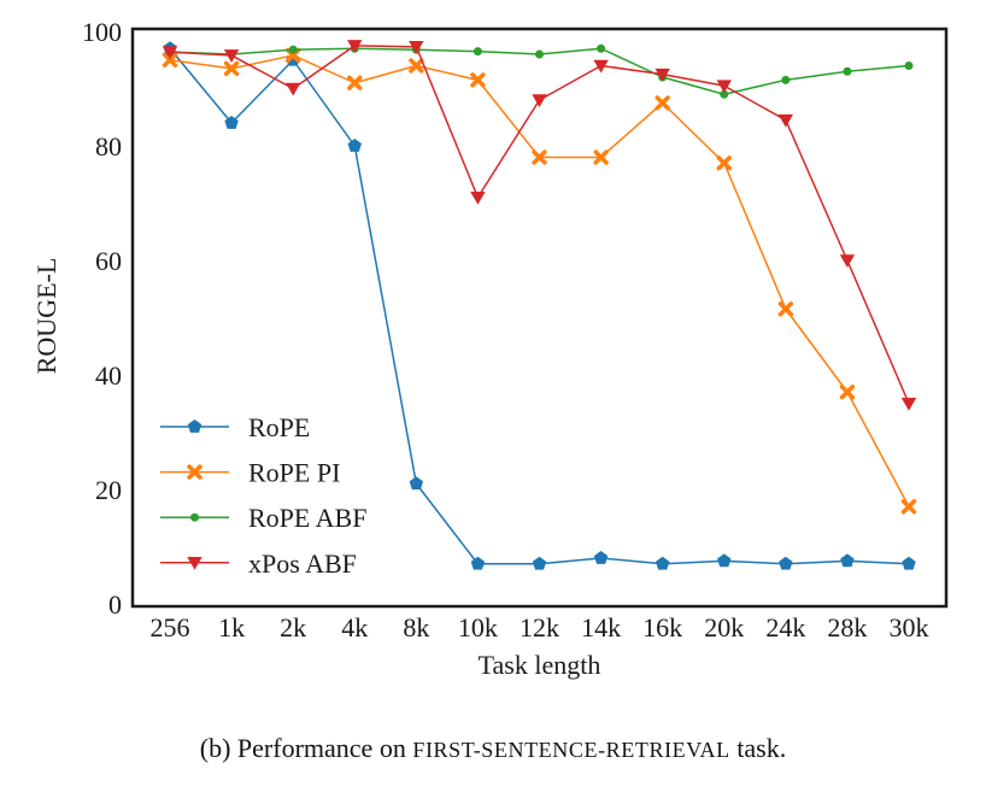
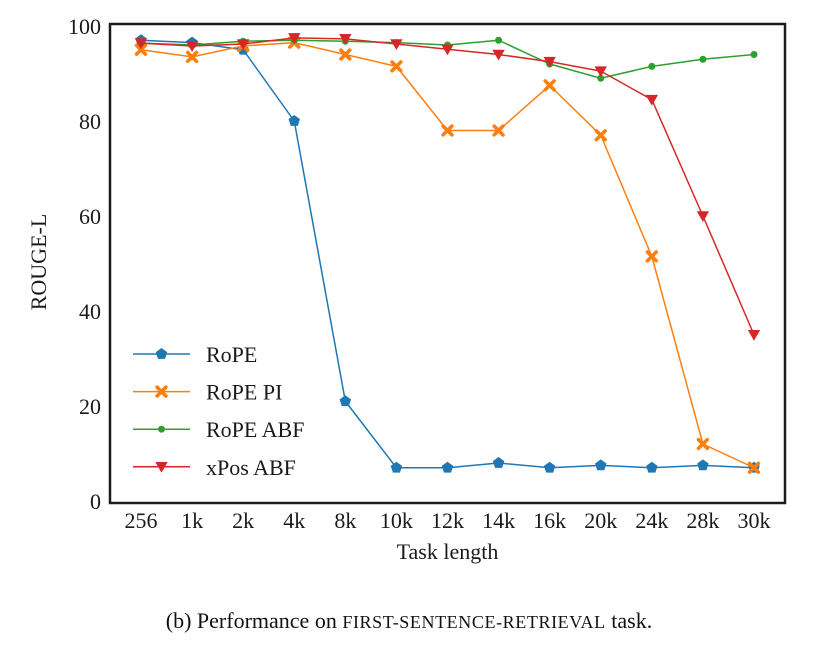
RoPE/1k: 84 -> 96
xPos ABF/2k: 90 -> 96
RoPE PI/4k: 91 -> 96
xPos ABF/10k: 71 -> 96
xPos ABF/12k: 88 -> 95
RoPE PI/28k: 37 -> 12
RoPE PI/30k: 17 -> 7
